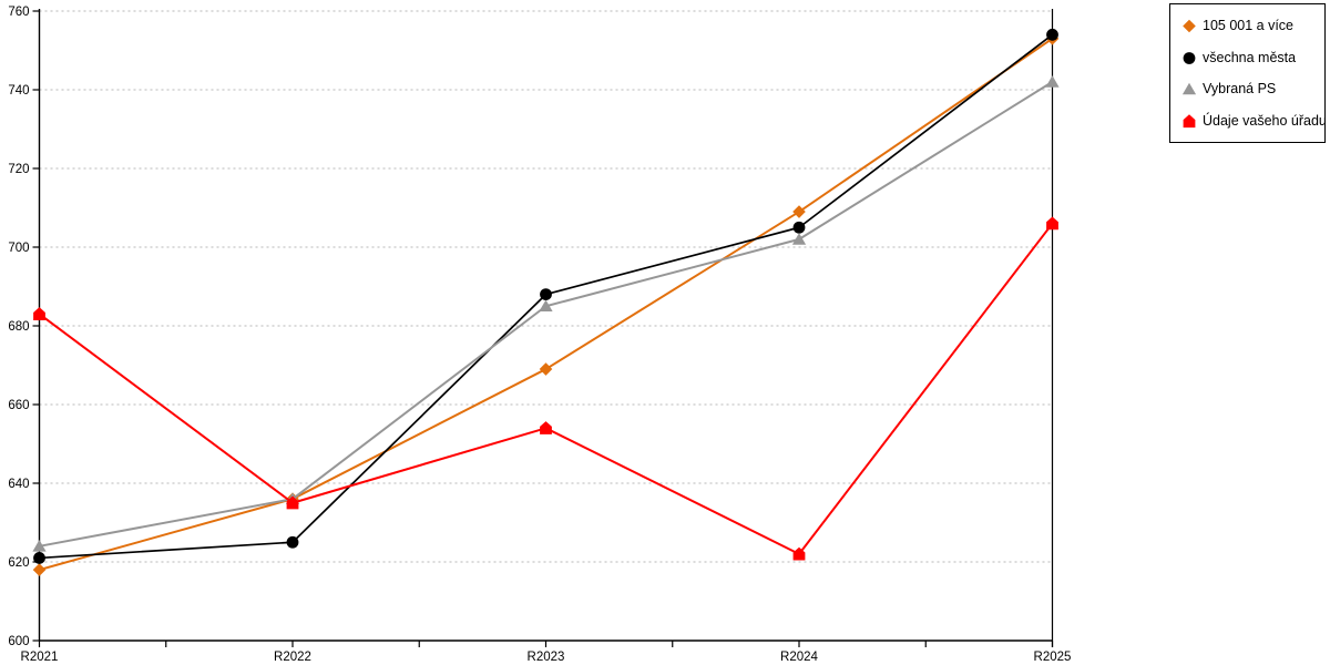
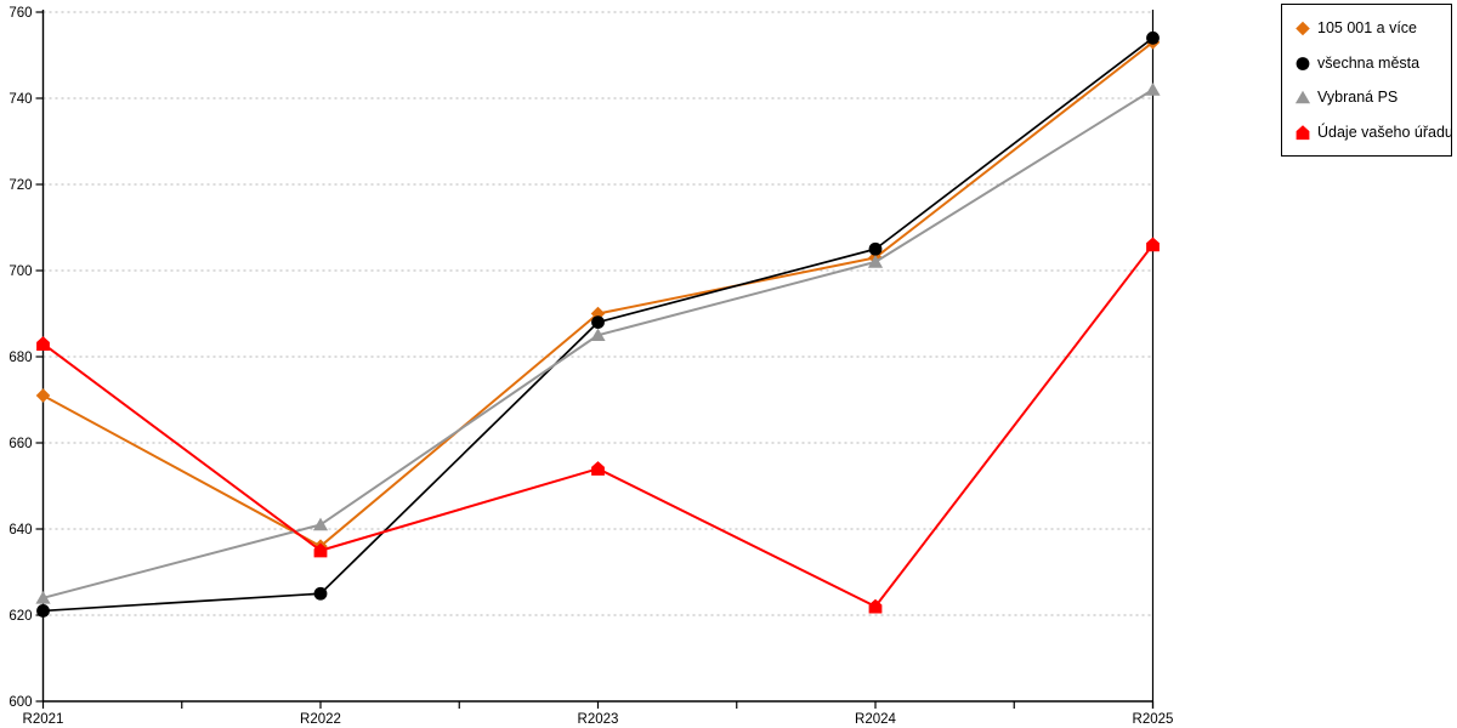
105 001 a více/R2021: 618 -> 671
Vybraná PS/R2022: 636 -> 641
105 001 a více/R2023: 669 -> 690
105 001 a více/R2024: 709 -> 703
